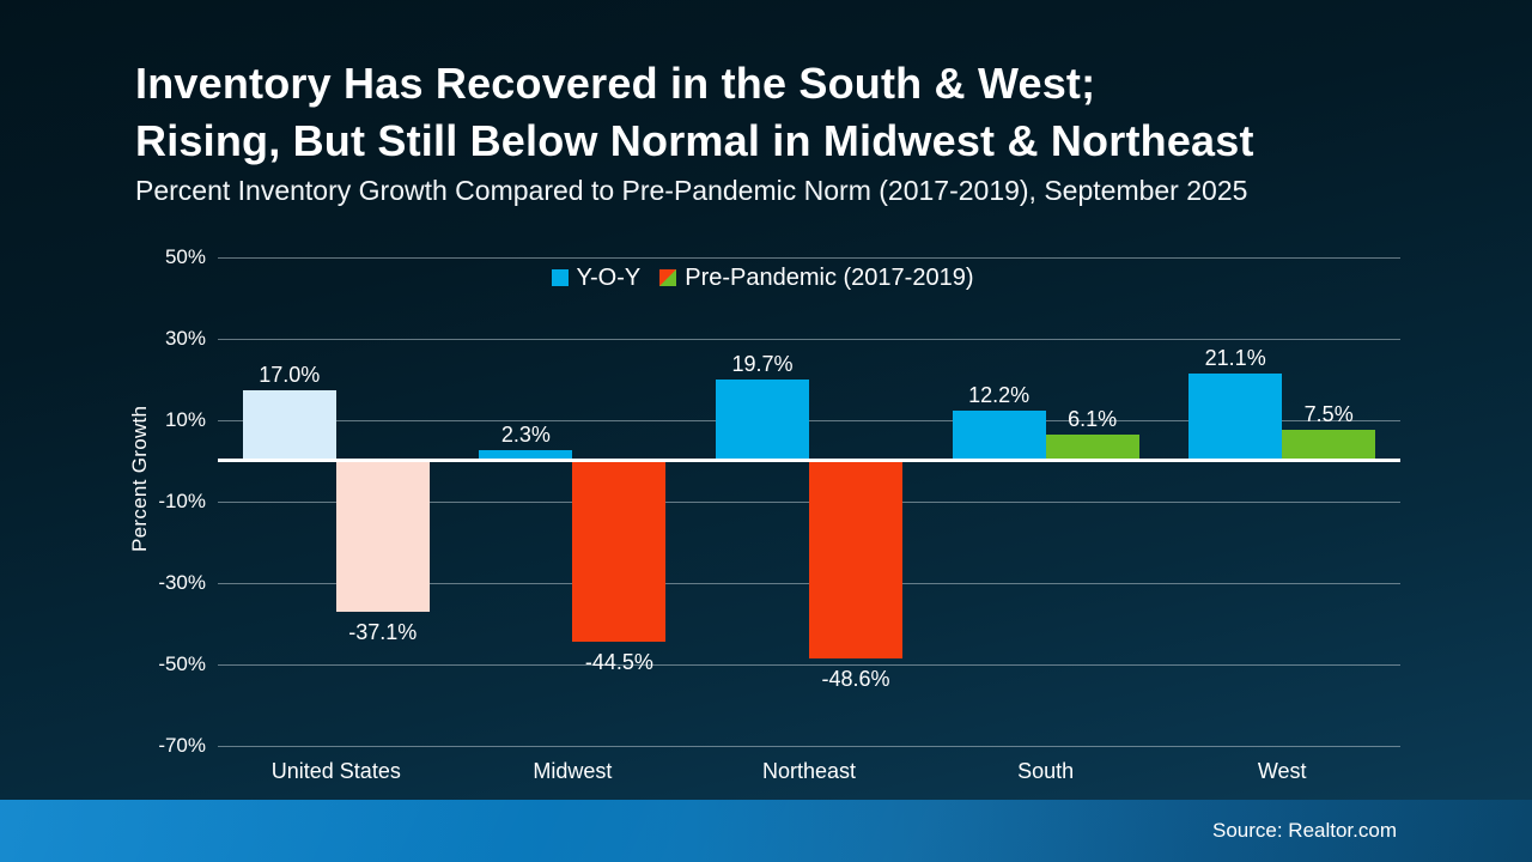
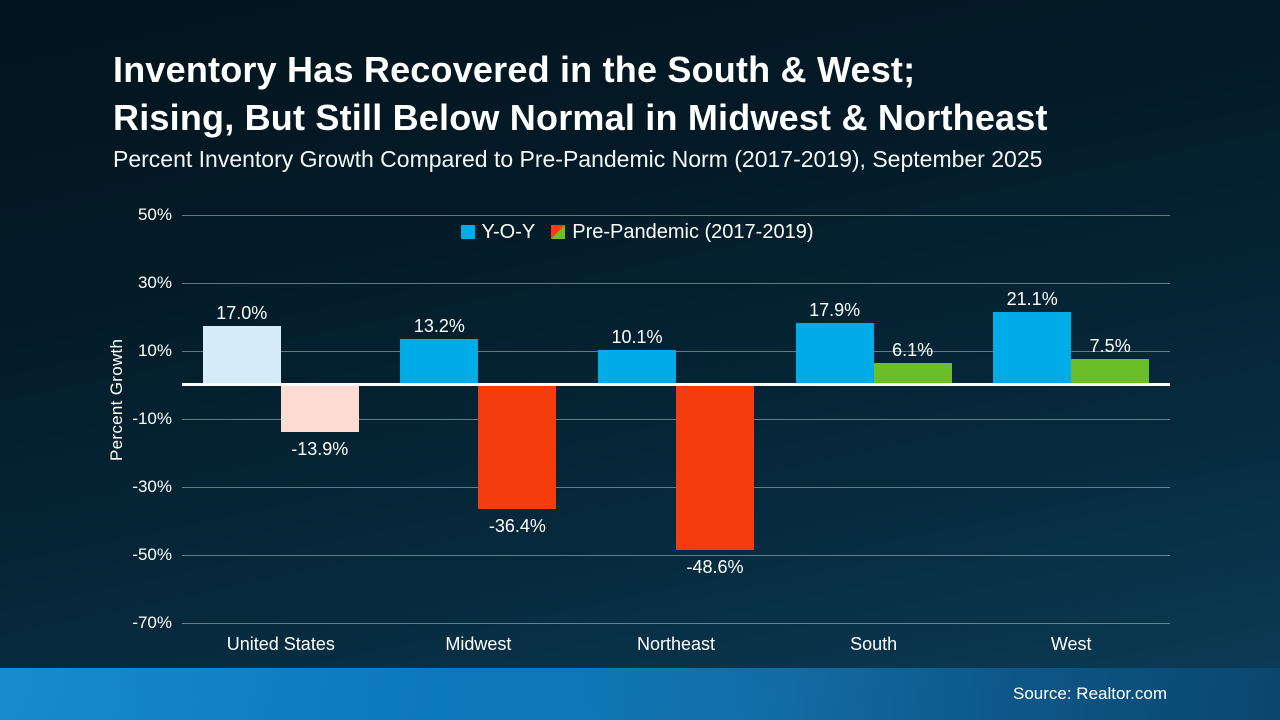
Pre-Pandemic (2017-2019)/United States: -37.1% -> -13.9%
Y-O-Y/Midwest: 2.3% -> 13.2%
Pre-Pandemic (2017-2019)/Midwest: -44.5% -> -36.4%
Y-O-Y/Northeast: 19.7% -> 10.1%
Y-O-Y/South: 12.2% -> 17.9%
